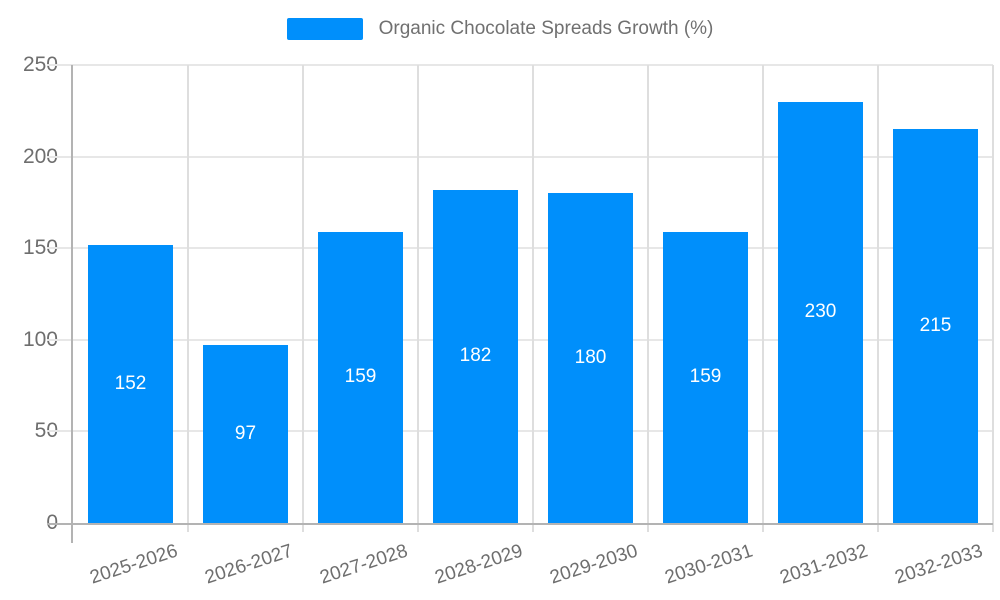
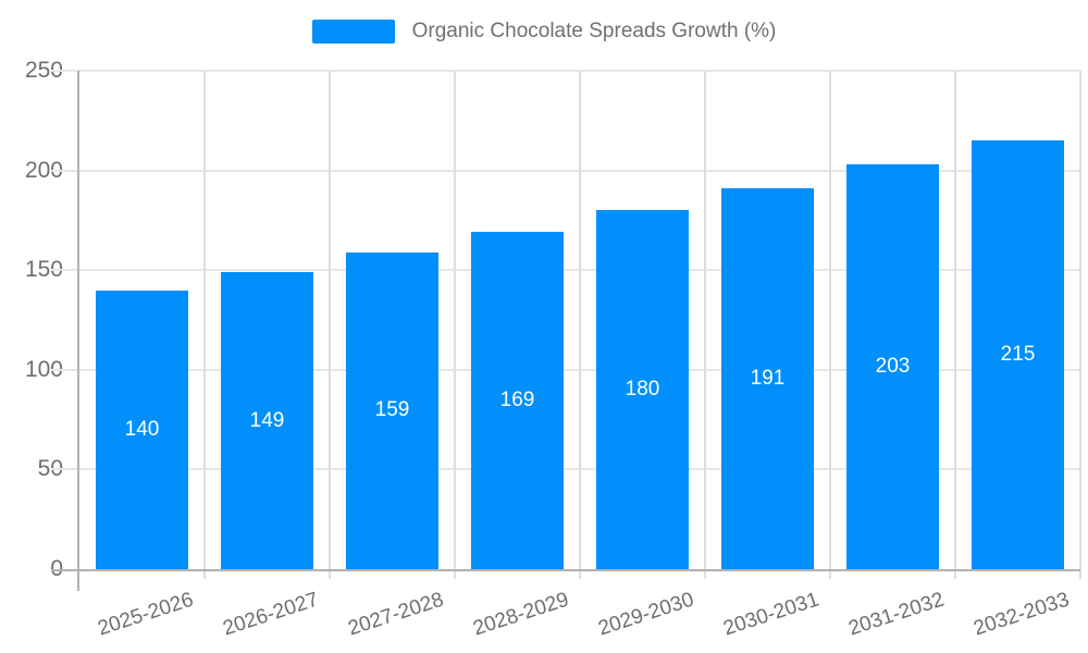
2025-2026: 152 -> 140
2026-2027: 97 -> 149
2028-2029: 182 -> 169
2030-2031: 159 -> 191
2031-2032: 230 -> 203
